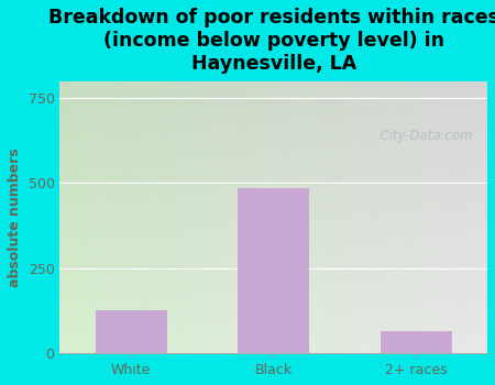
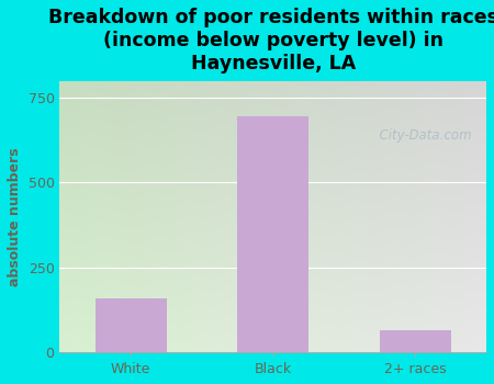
White: 125 -> 160
Black: 485 -> 695
